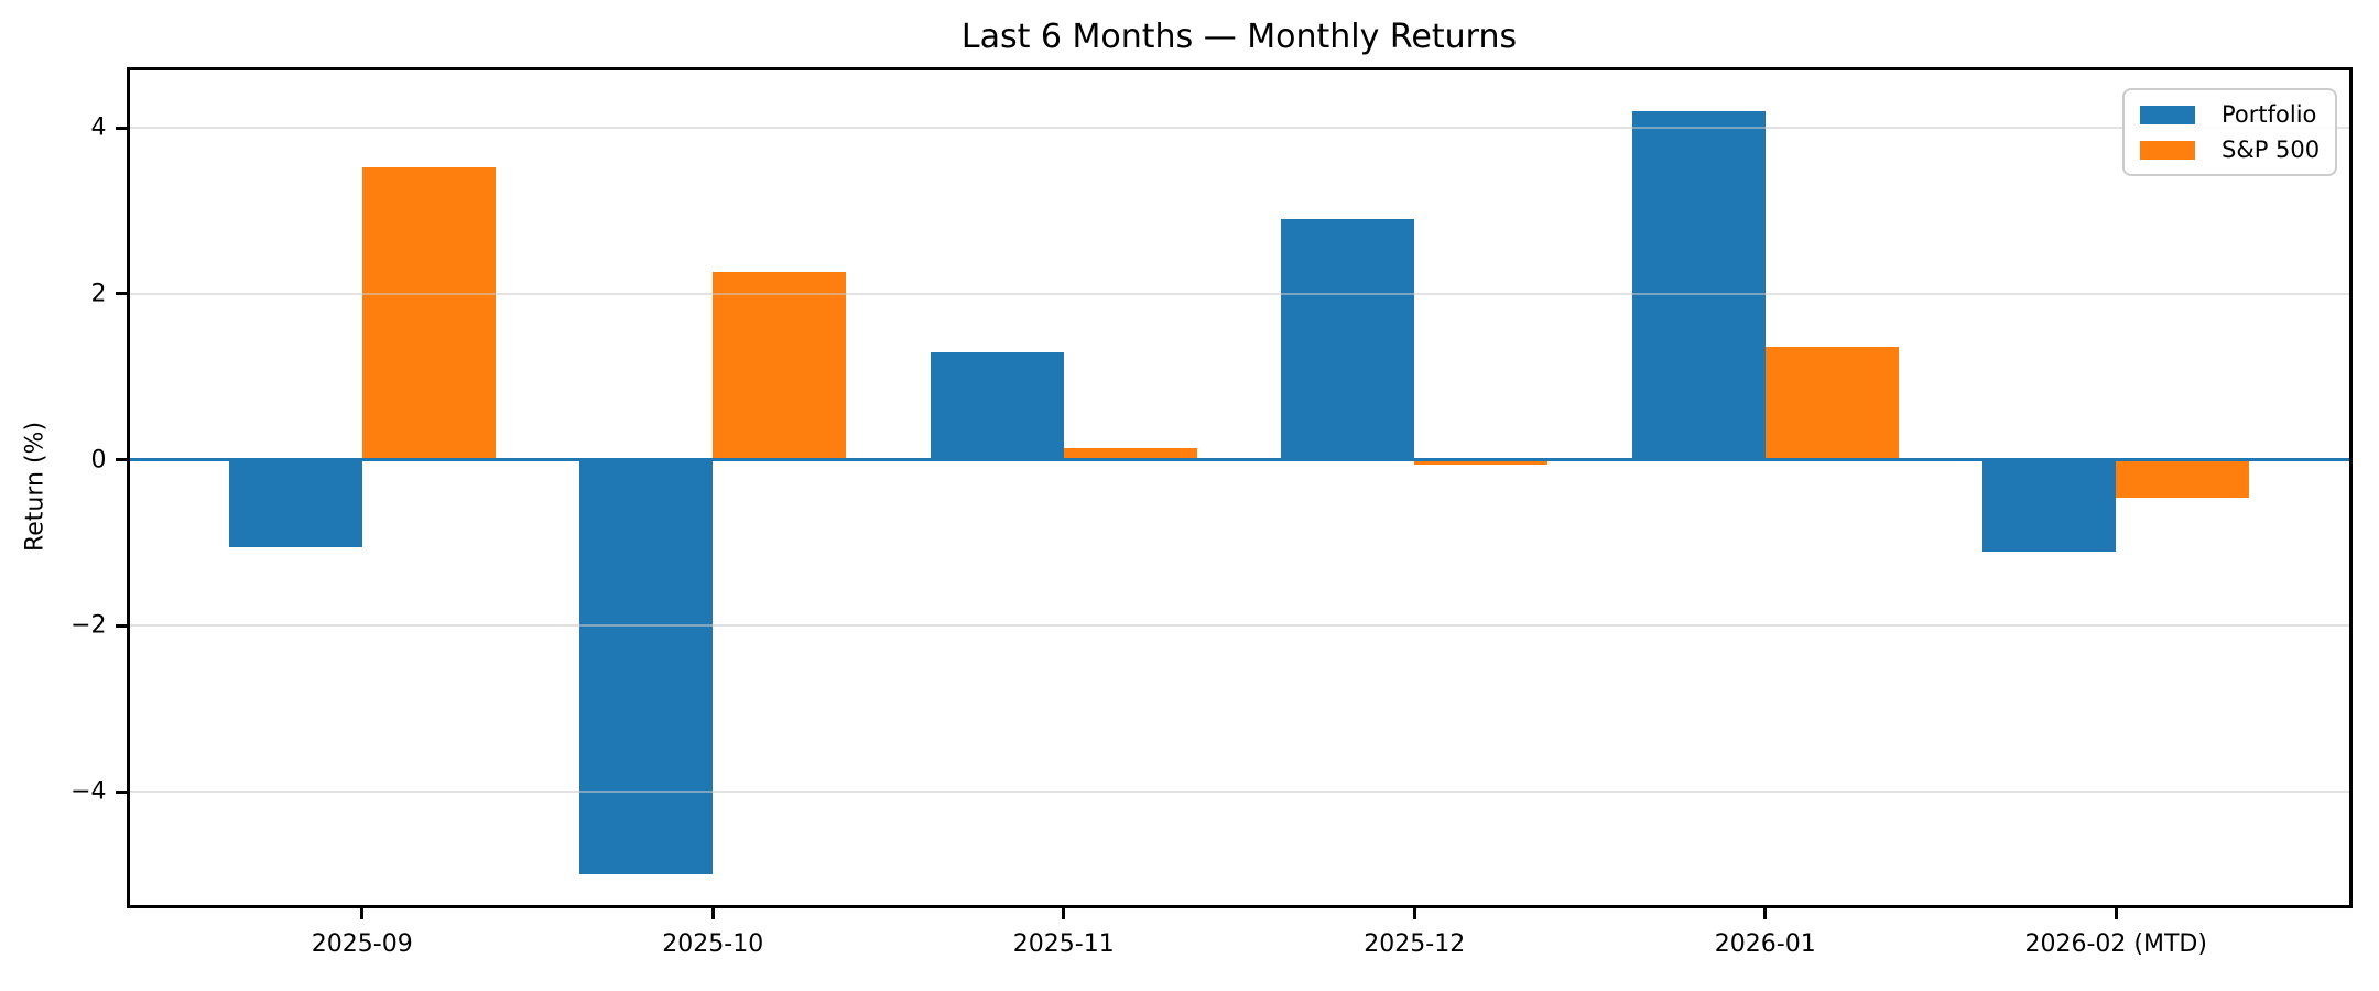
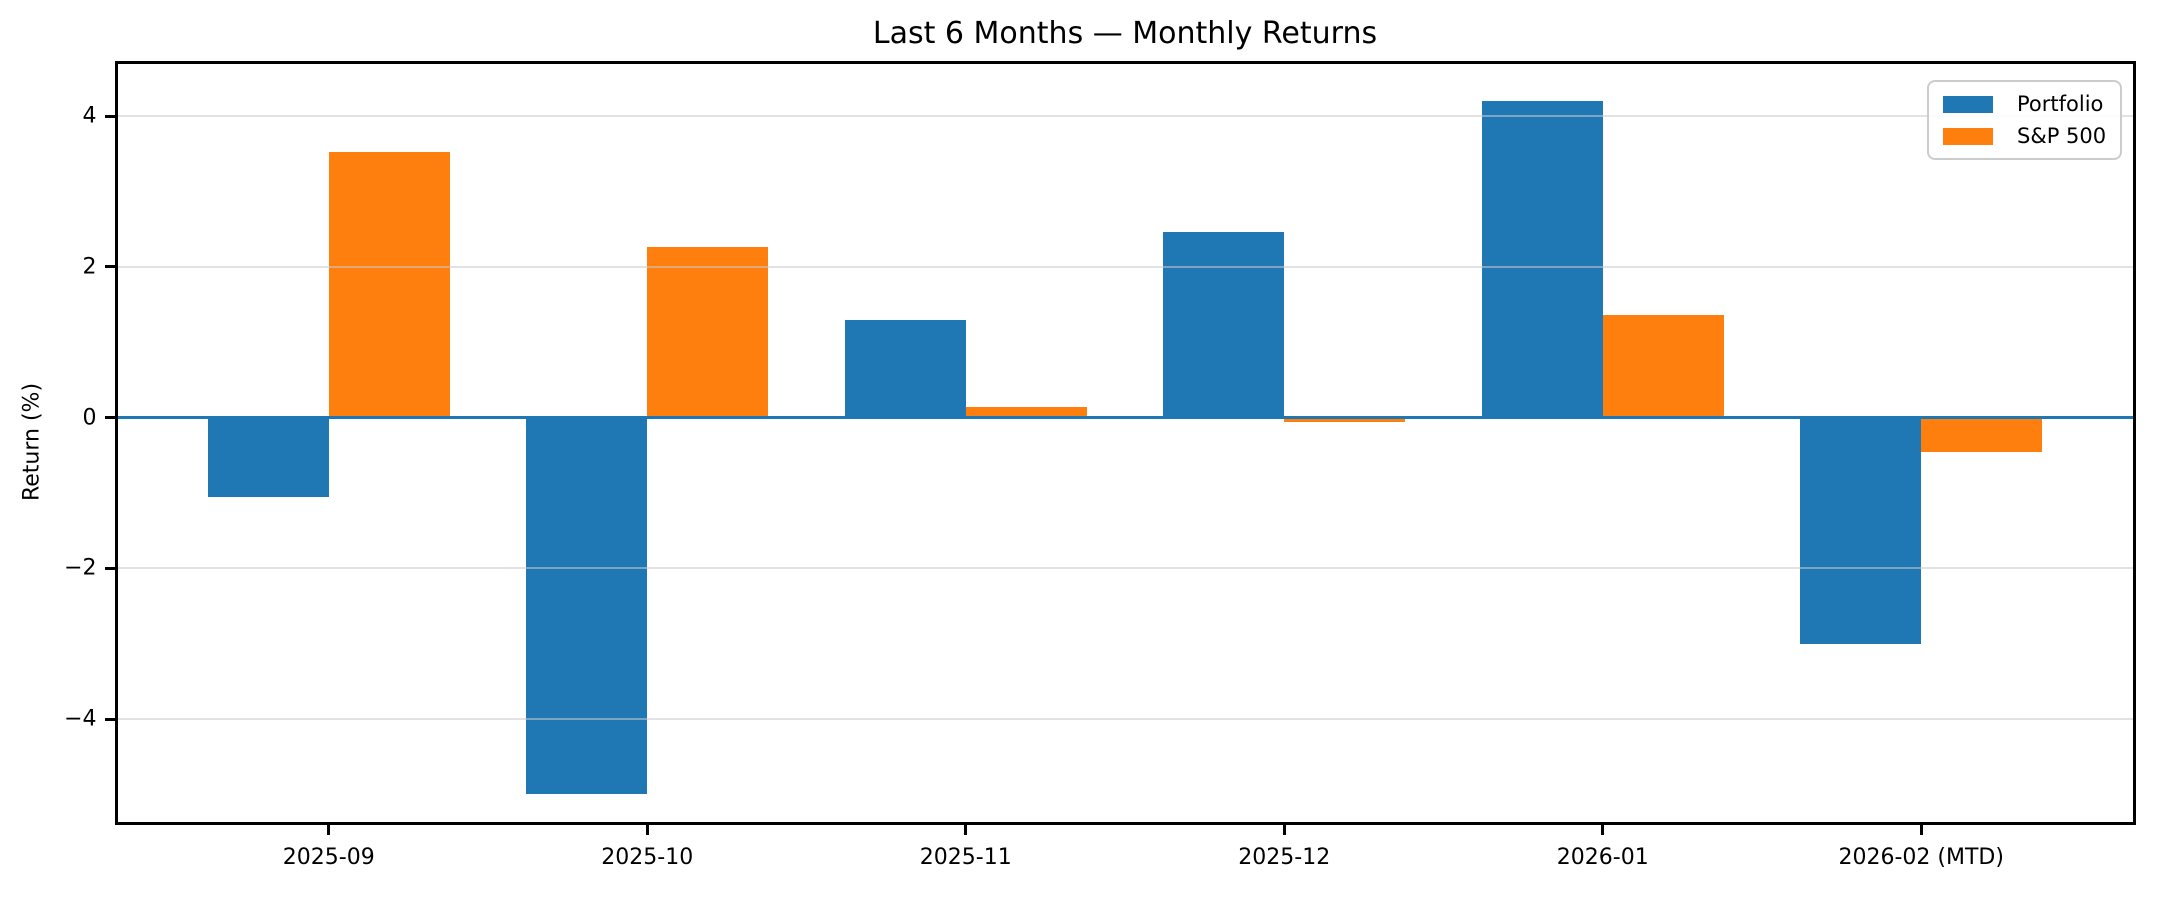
Portfolio/2025-12: 2.9 -> 2.5
Portfolio/2026-02 (MTD): -1.1 -> -3.0
